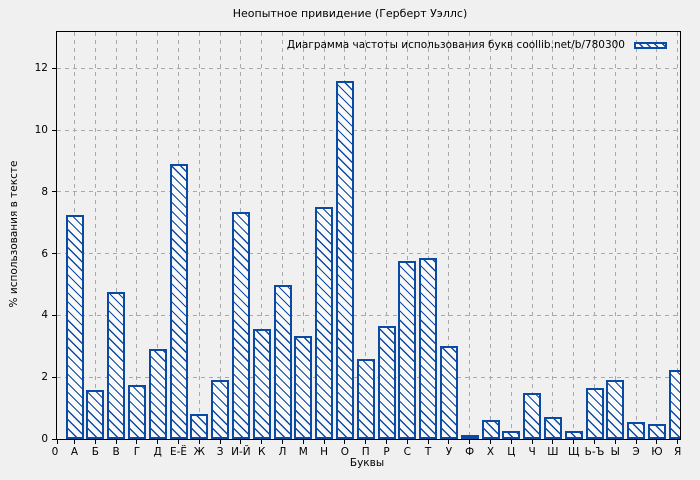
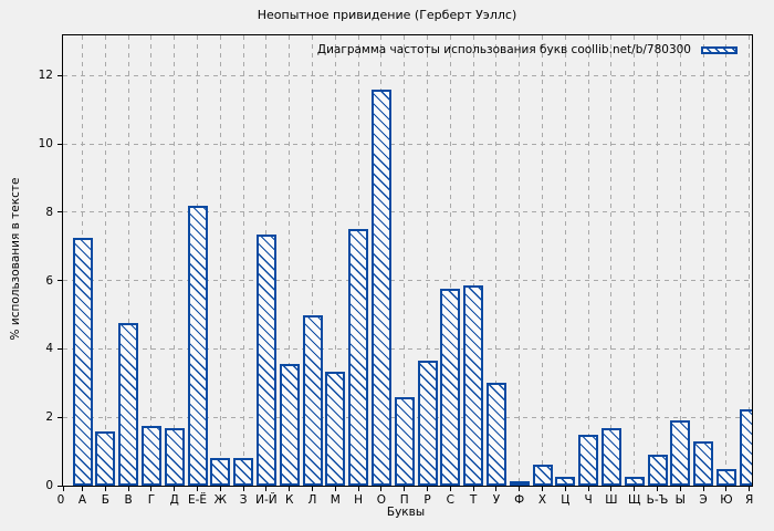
Д: 2.9 -> 1.7
Е-Ё: 8.9 -> 8.2
З: 1.9 -> 0.8
Ш: 0.7 -> 1.7
Ь-Ъ: 1.6 -> 0.9
Э: 0.6 -> 1.3
